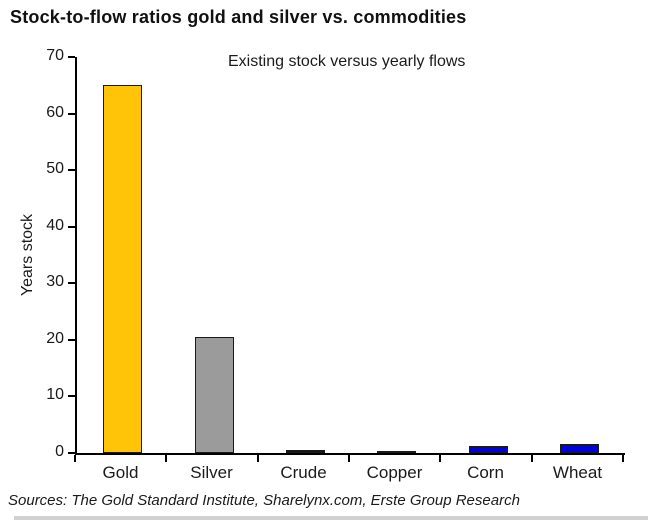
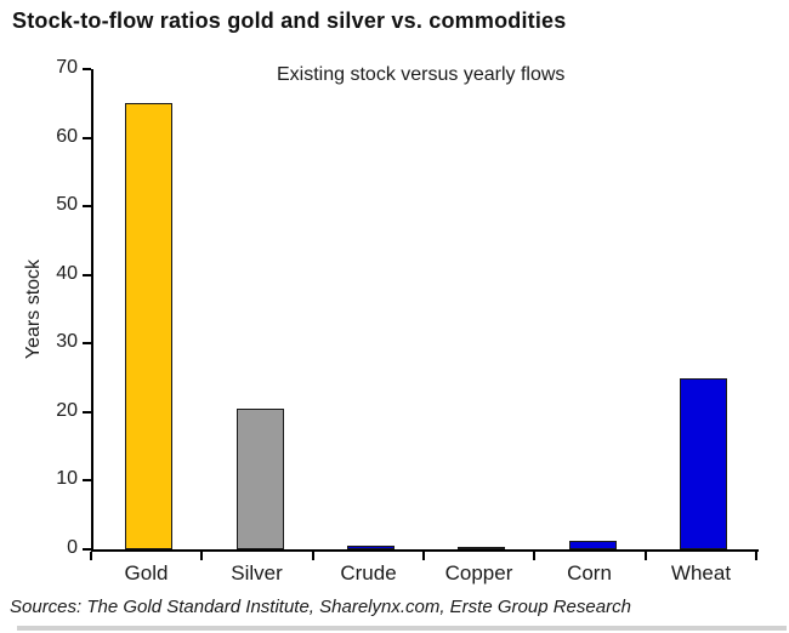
Wheat: 2 -> 25
